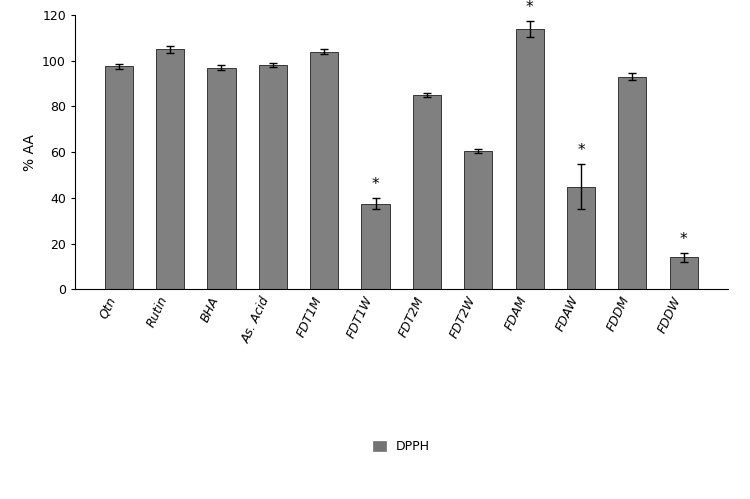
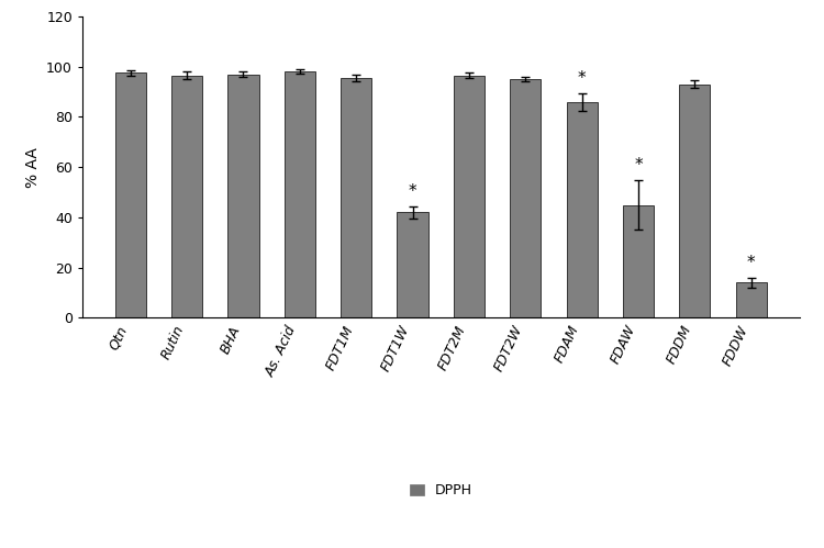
Rutin: 105.0 -> 96.5
FDT1M: 104.0 -> 95.5
FDT1W: 37.5 -> 42.0
FDT2M: 85.0 -> 96.5
FDT2W: 60.5 -> 95.0
FDAM: 114.0 -> 86.0
